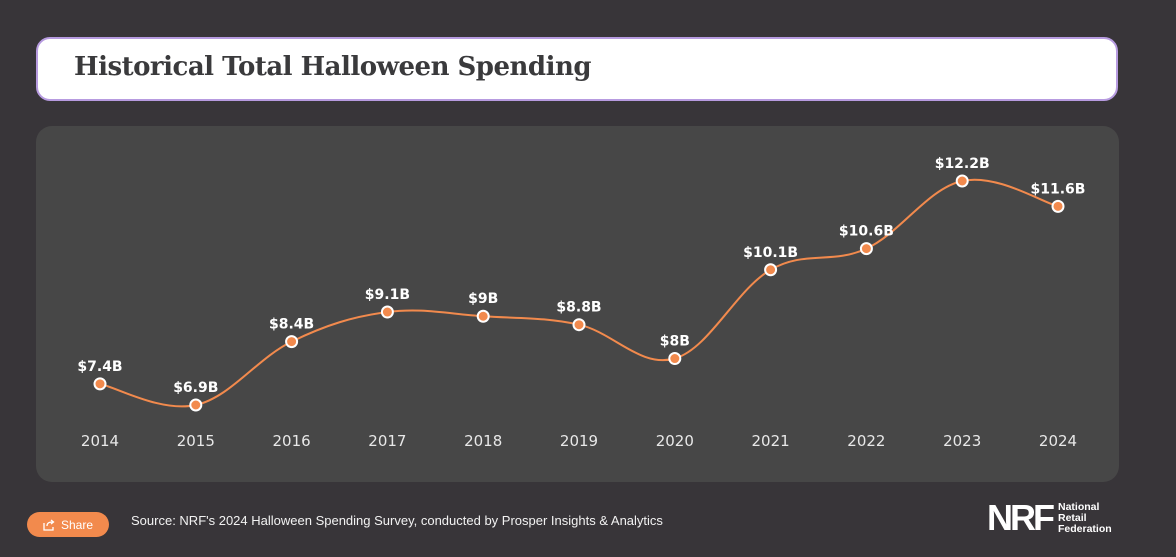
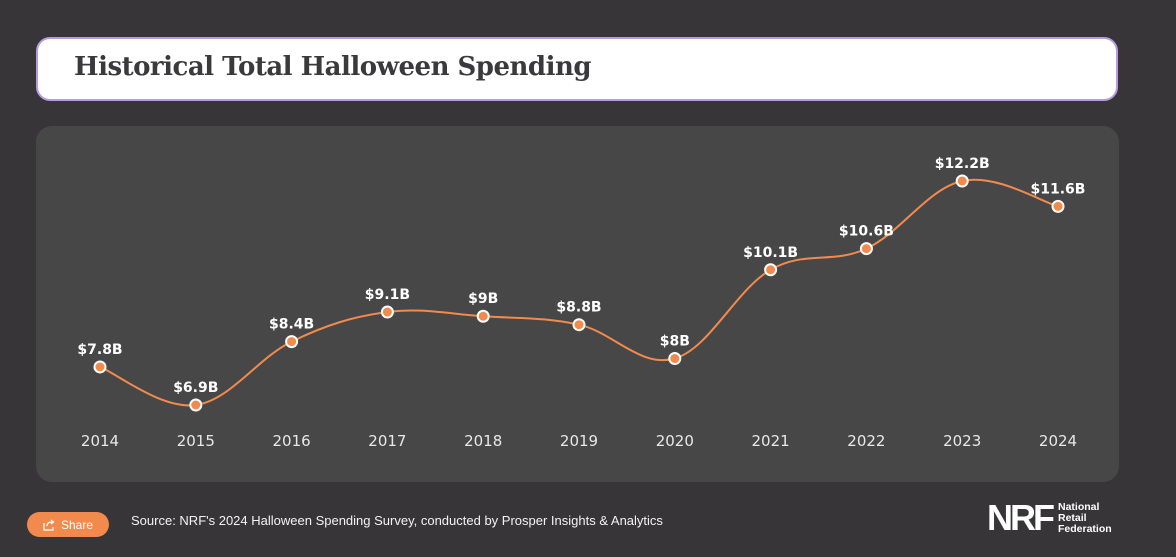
2014: $7.4B -> $7.8B
